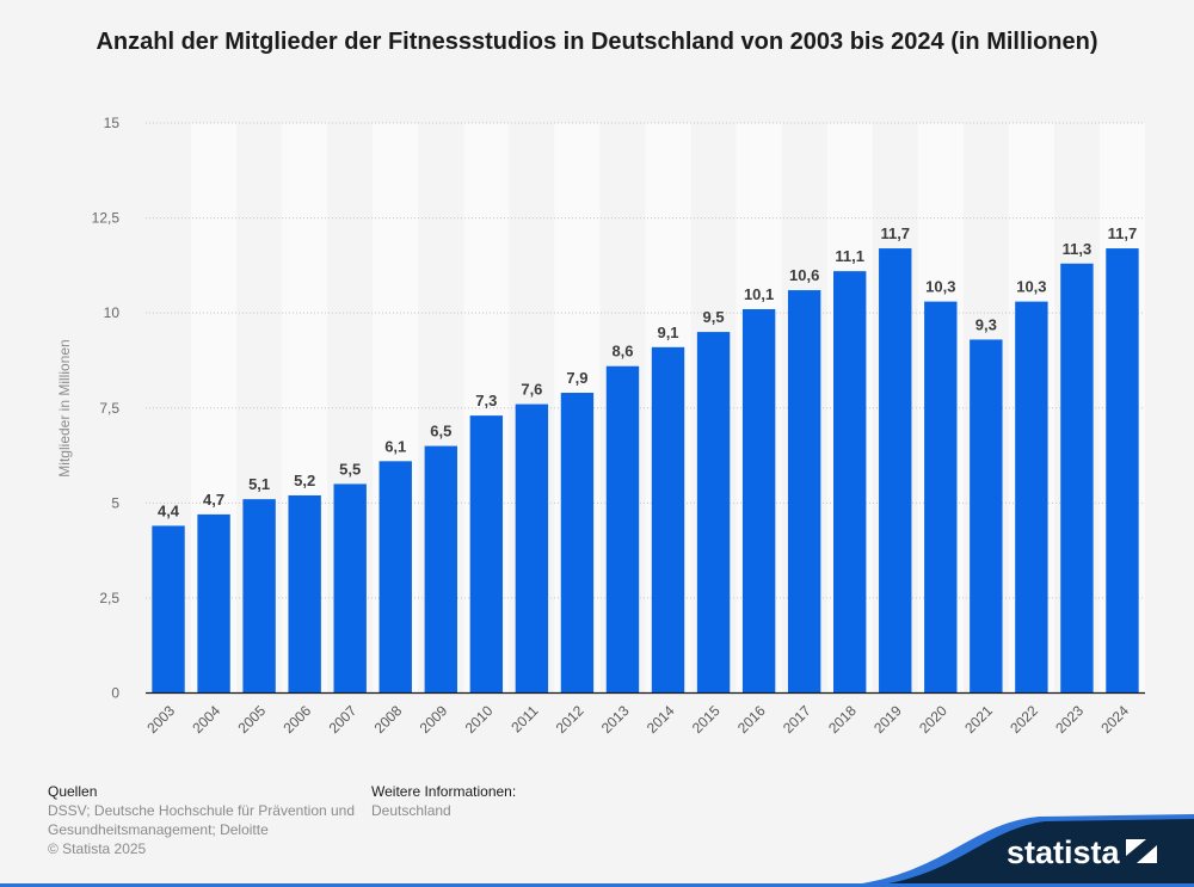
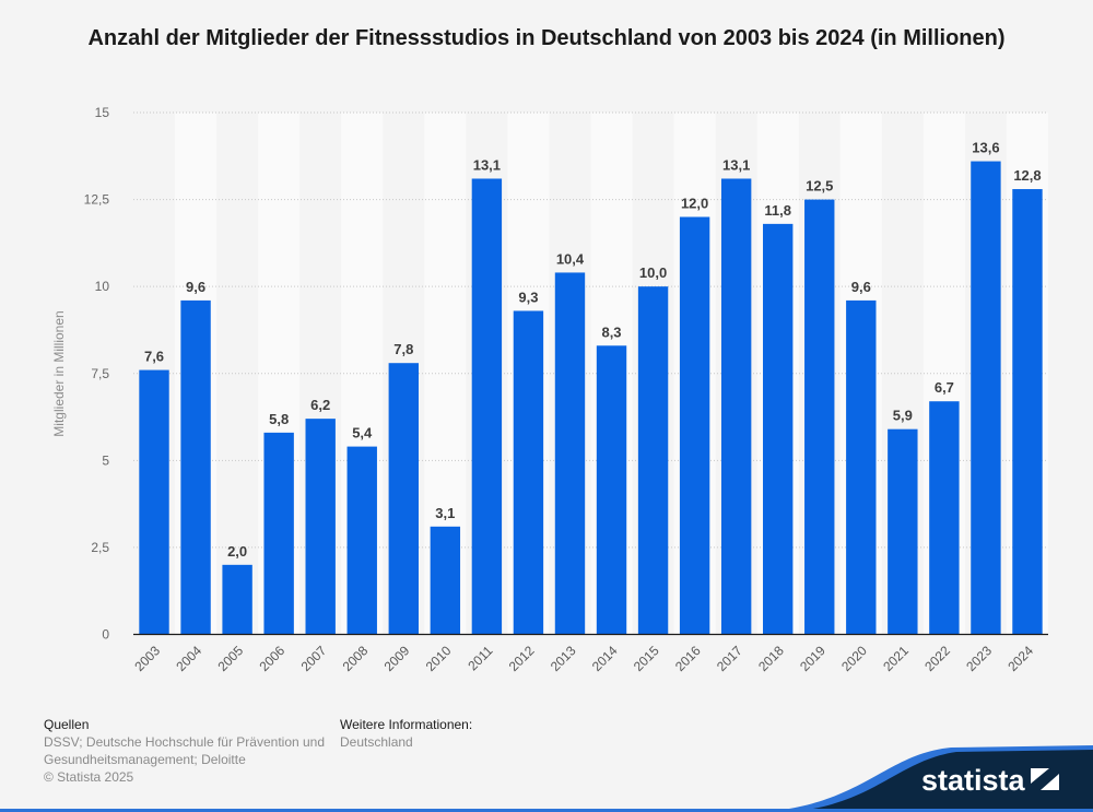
2003: 4,4 -> 7,6
2004: 4,7 -> 9,6
2005: 5,1 -> 2,0
2006: 5,2 -> 5,8
2007: 5,5 -> 6,2
2008: 6,1 -> 5,4
2009: 6,5 -> 7,8
2010: 7,3 -> 3,1
2011: 7,6 -> 13,1
2012: 7,9 -> 9,3
2013: 8,6 -> 10,4
2014: 9,1 -> 8,3
2015: 9,5 -> 10,0
2016: 10,1 -> 12,0
2017: 10,6 -> 13,1
2018: 11,1 -> 11,8
2019: 11,7 -> 12,5
2020: 10,3 -> 9,6
2021: 9,3 -> 5,9
2022: 10,3 -> 6,7
2023: 11,3 -> 13,6
2024: 11,7 -> 12,8
